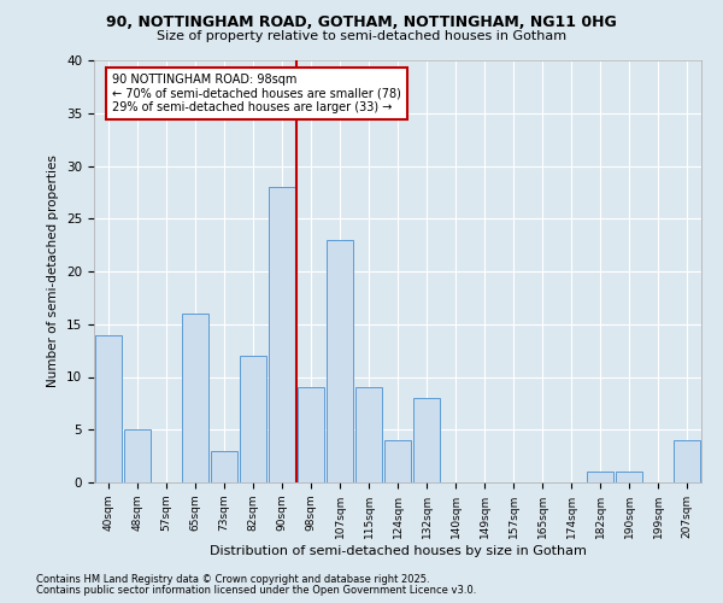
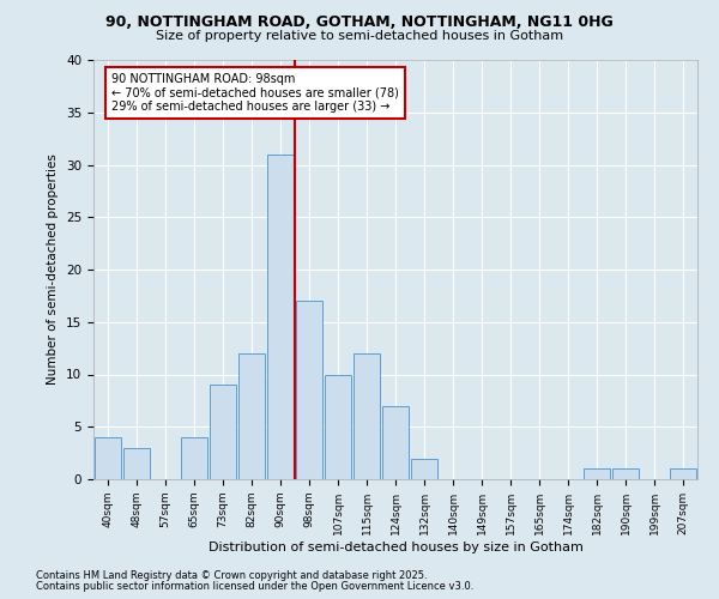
40sqm: 14 -> 4
48sqm: 5 -> 3
65sqm: 16 -> 4
73sqm: 3 -> 9
90sqm: 28 -> 31
98sqm: 9 -> 17
107sqm: 23 -> 10
115sqm: 9 -> 12
124sqm: 4 -> 7
132sqm: 8 -> 2
207sqm: 4 -> 1
